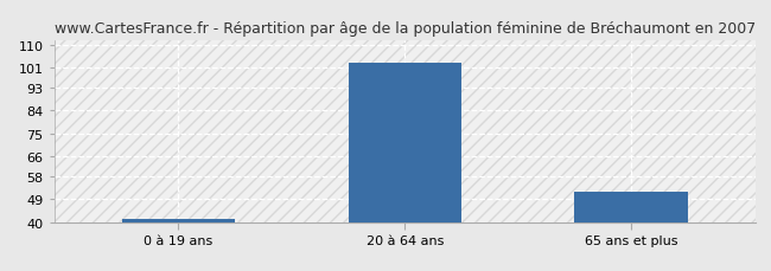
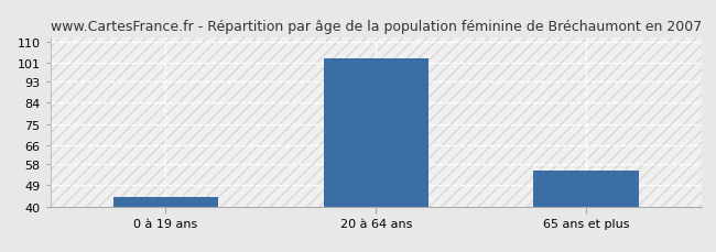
0 à 19 ans: 41 -> 44
65 ans et plus: 52 -> 55
